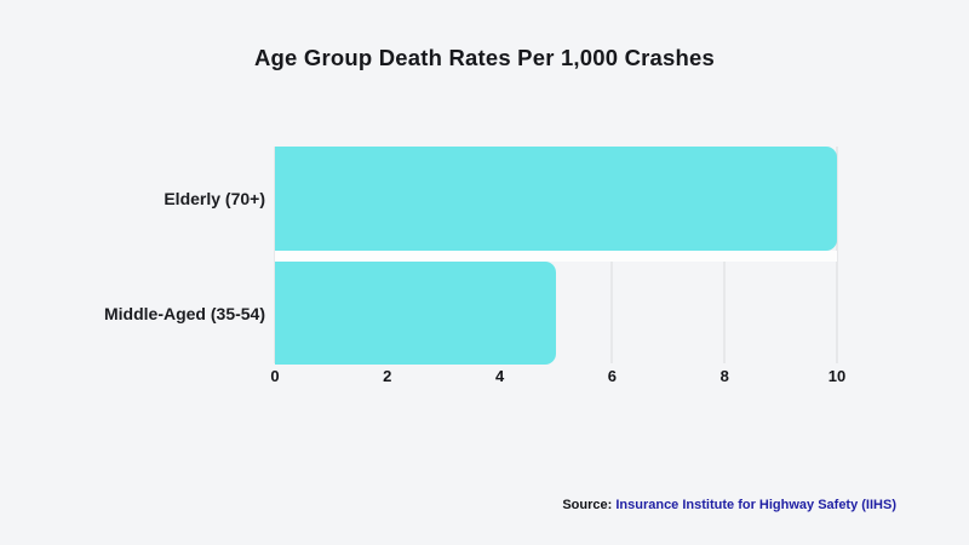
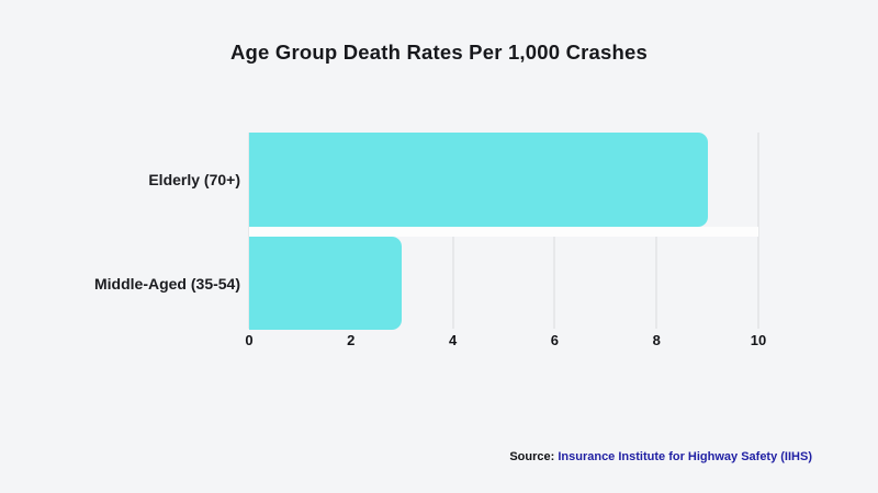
Elderly (70+): 10 -> 9
Middle-Aged (35-54): 5 -> 3
